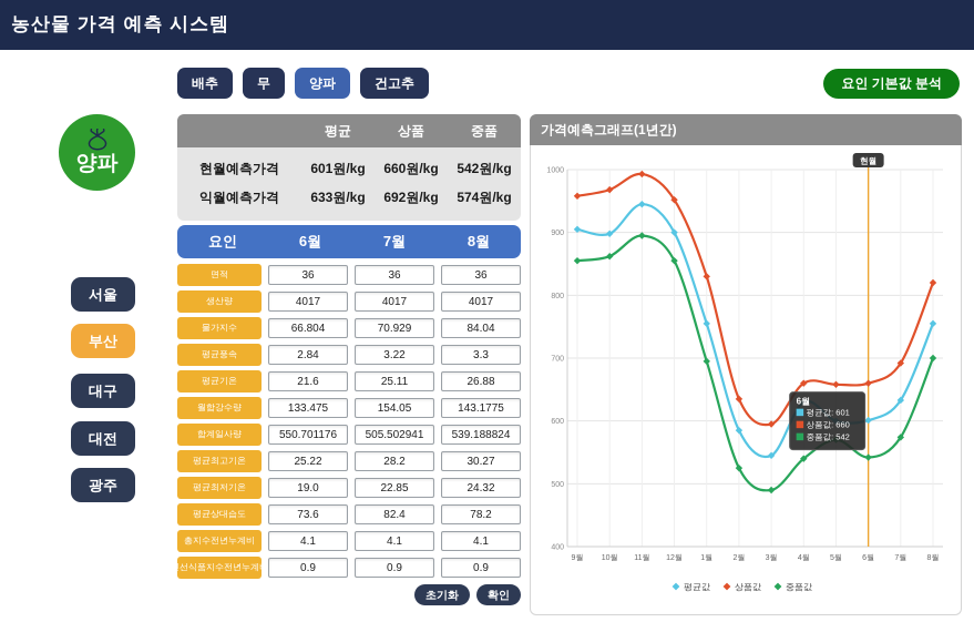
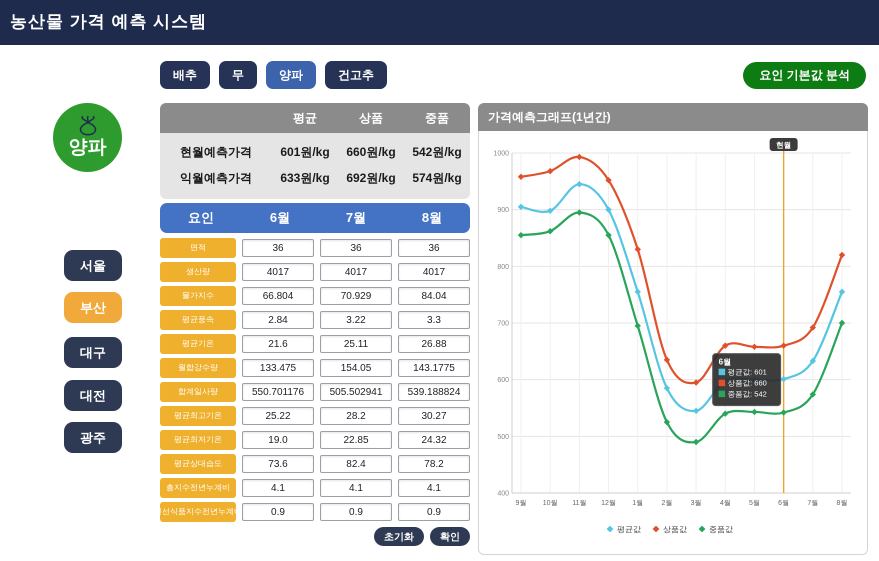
평균값/4월: 630 -> 600
중품값/5월: 570 -> 540
